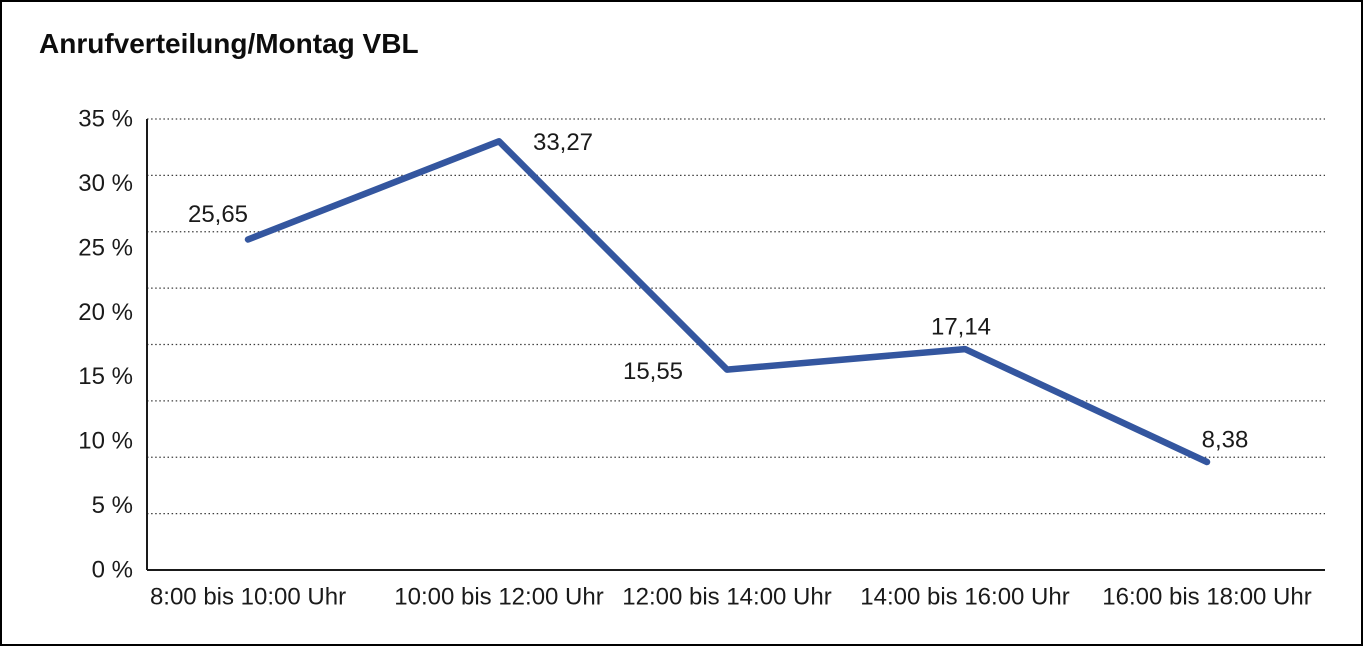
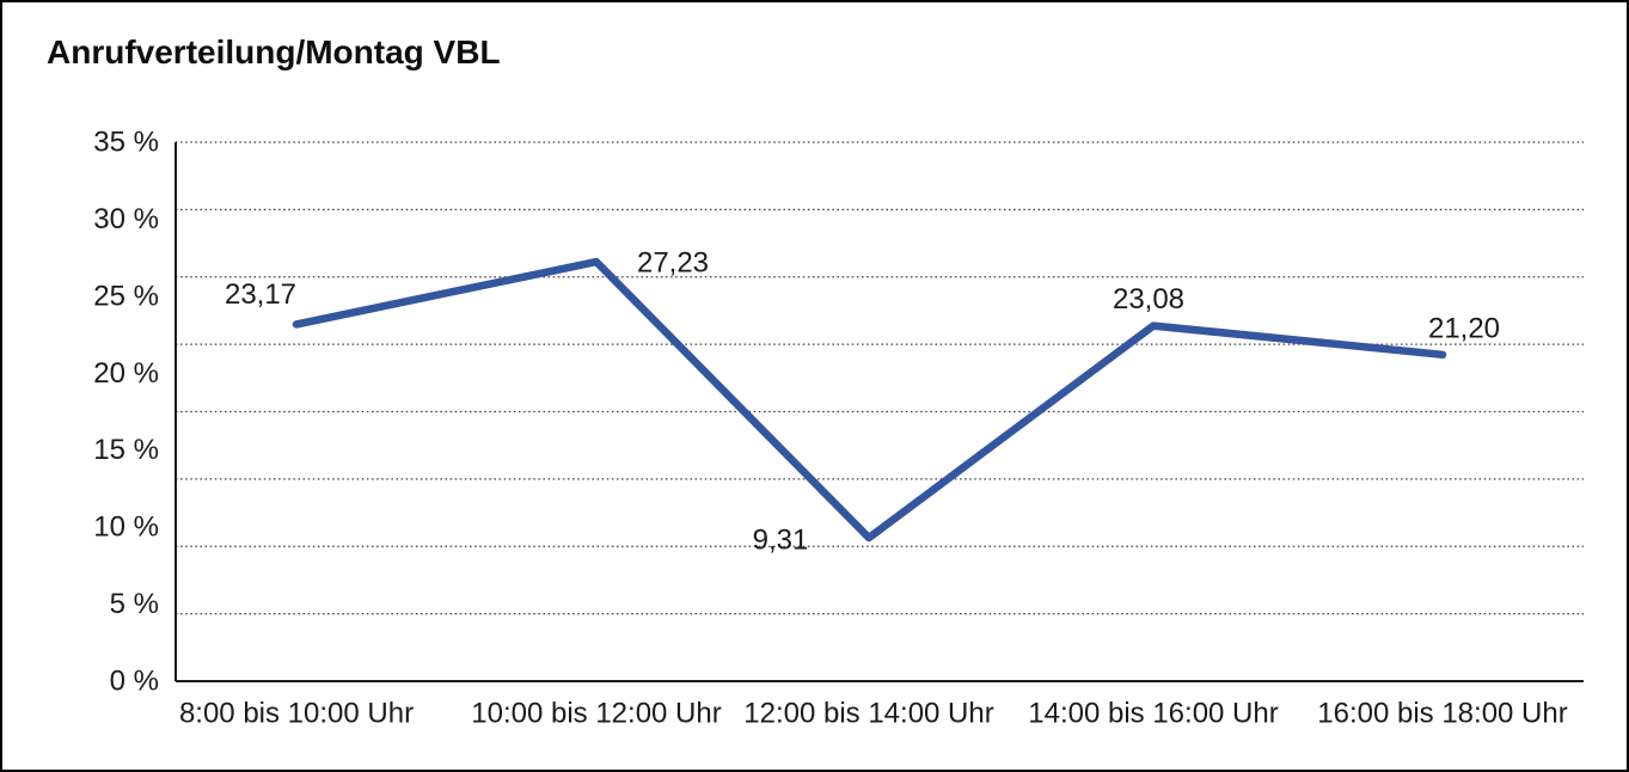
8:00 bis 10:00 Uhr: 25,65 -> 23,17
10:00 bis 12:00 Uhr: 33,27 -> 27,23
12:00 bis 14:00 Uhr: 15,55 -> 9,31
14:00 bis 16:00 Uhr: 17,14 -> 23,08
16:00 bis 18:00 Uhr: 8,38 -> 21,20
